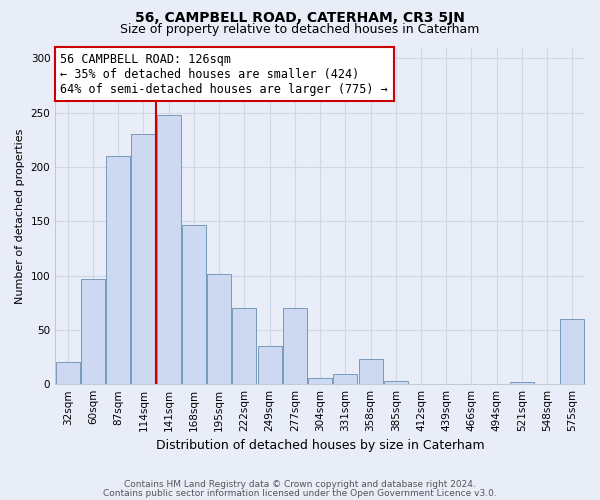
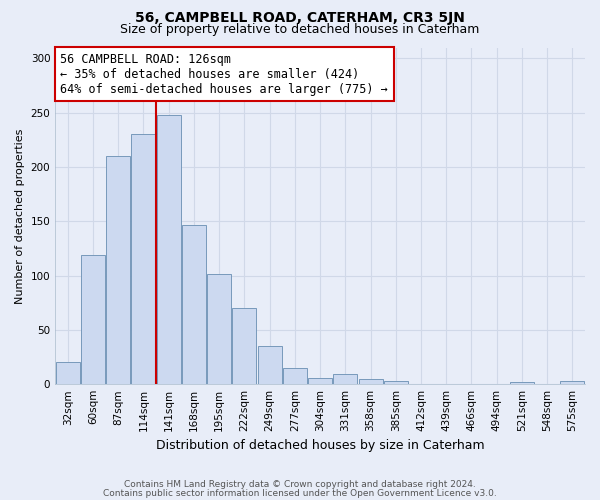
60sqm: 97 -> 119
277sqm: 70 -> 15
358sqm: 23 -> 5
575sqm: 60 -> 3
